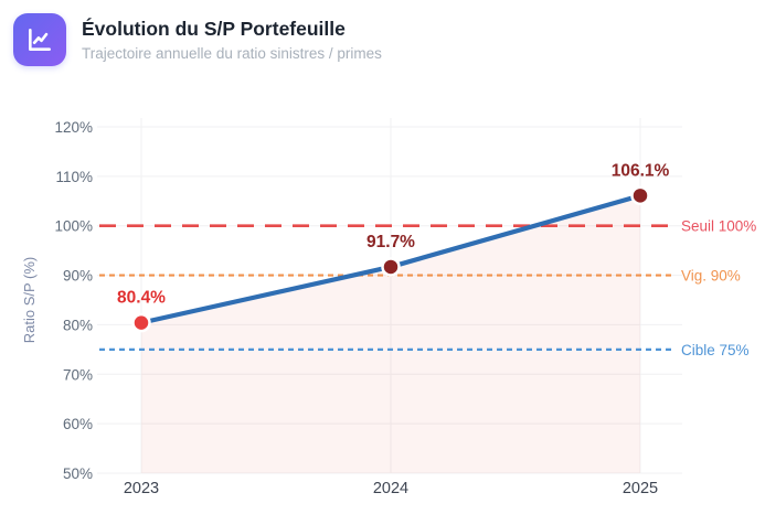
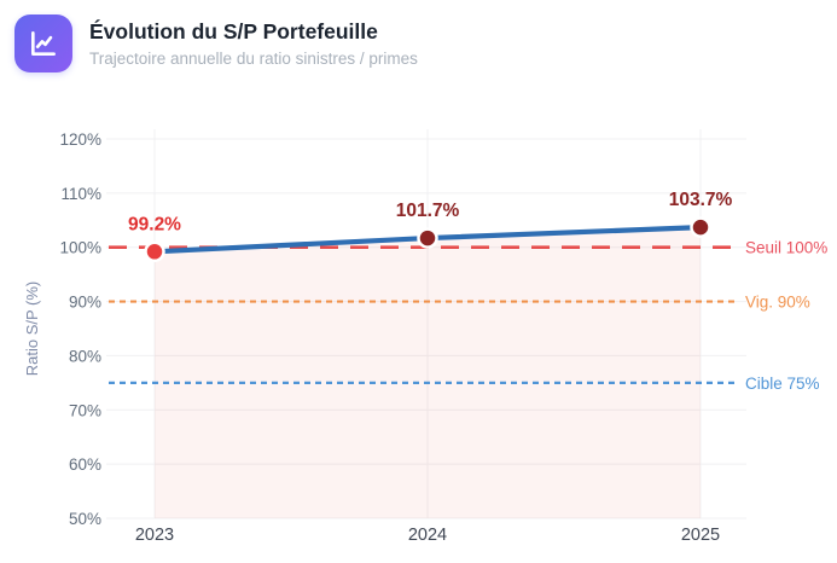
2023: 80.4% -> 99.2%
2024: 91.7% -> 101.7%
2025: 106.1% -> 103.7%
